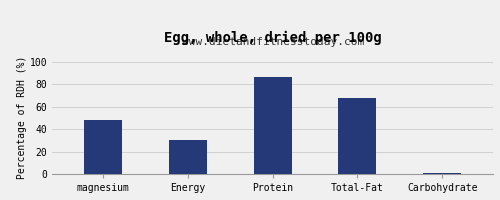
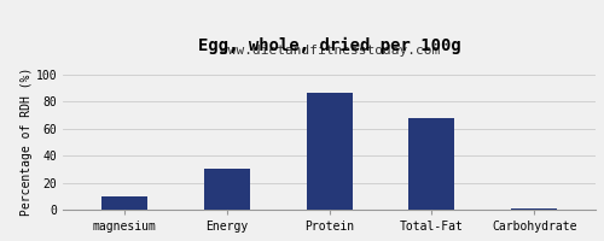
magnesium: 48 -> 10
